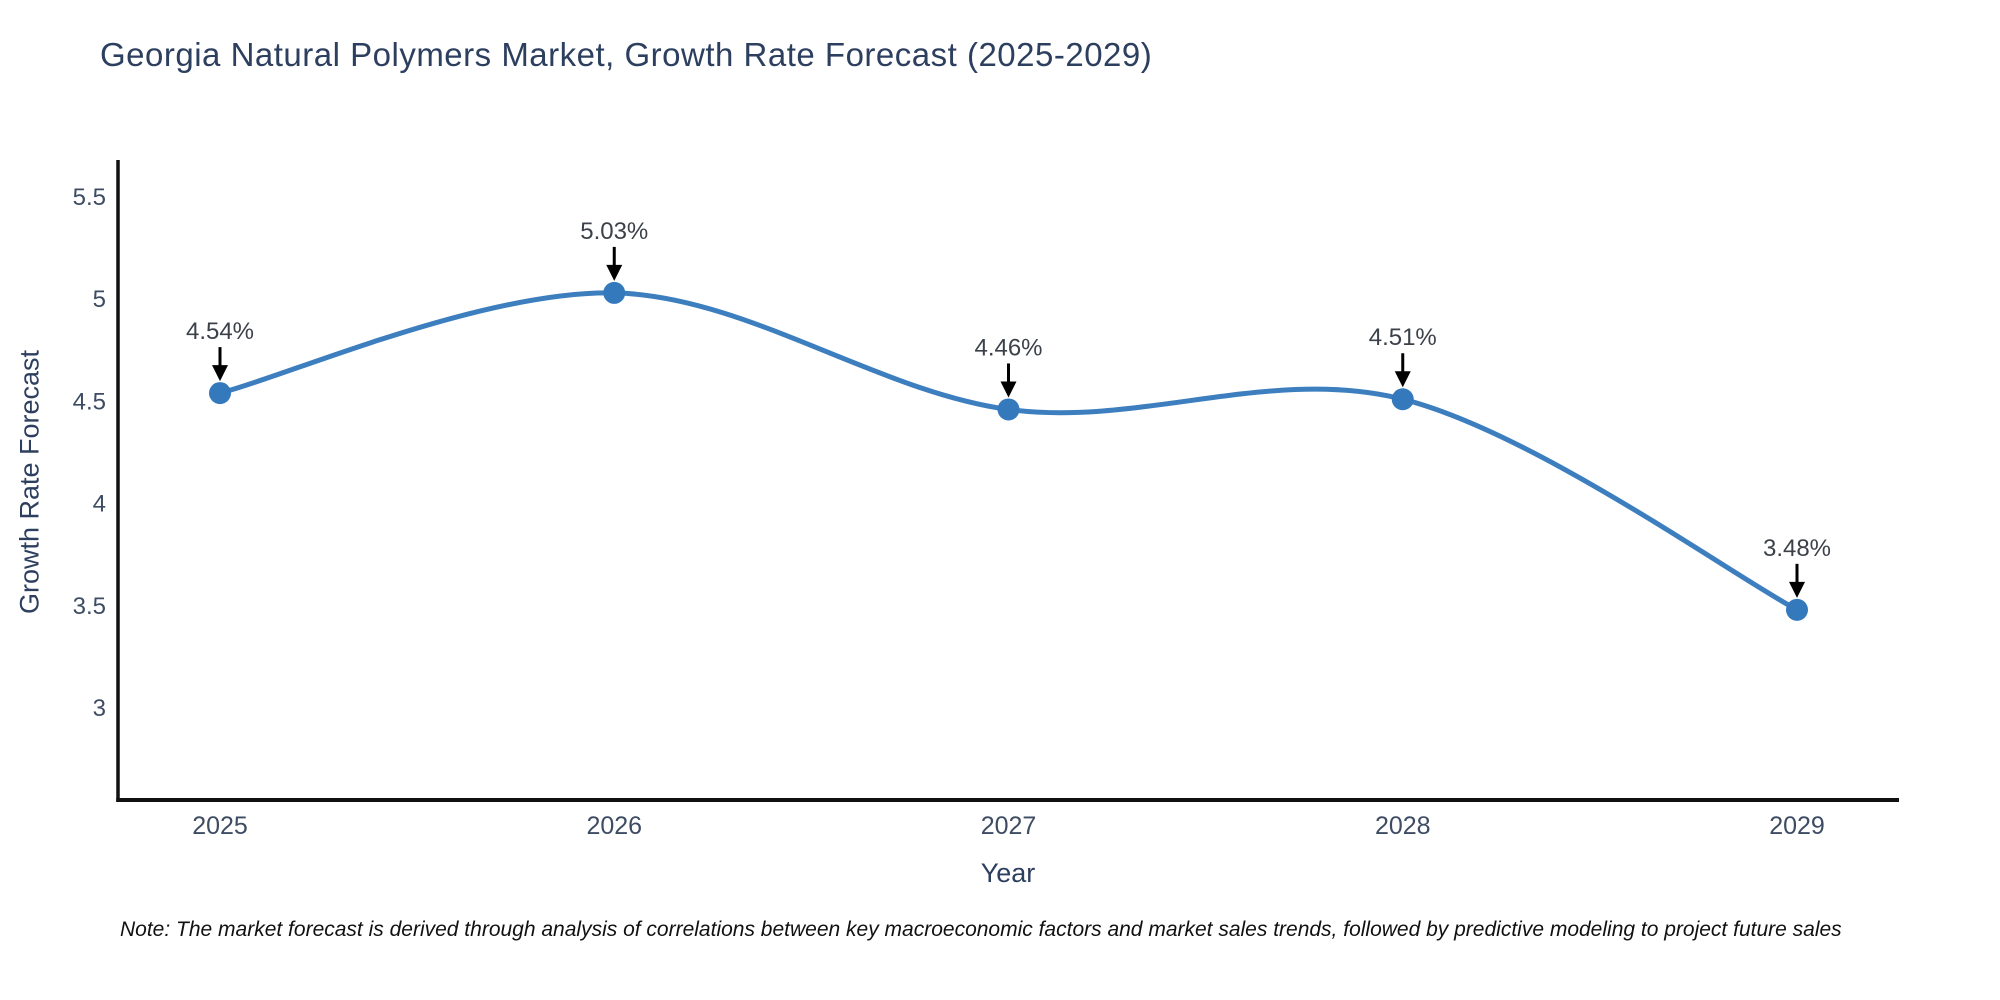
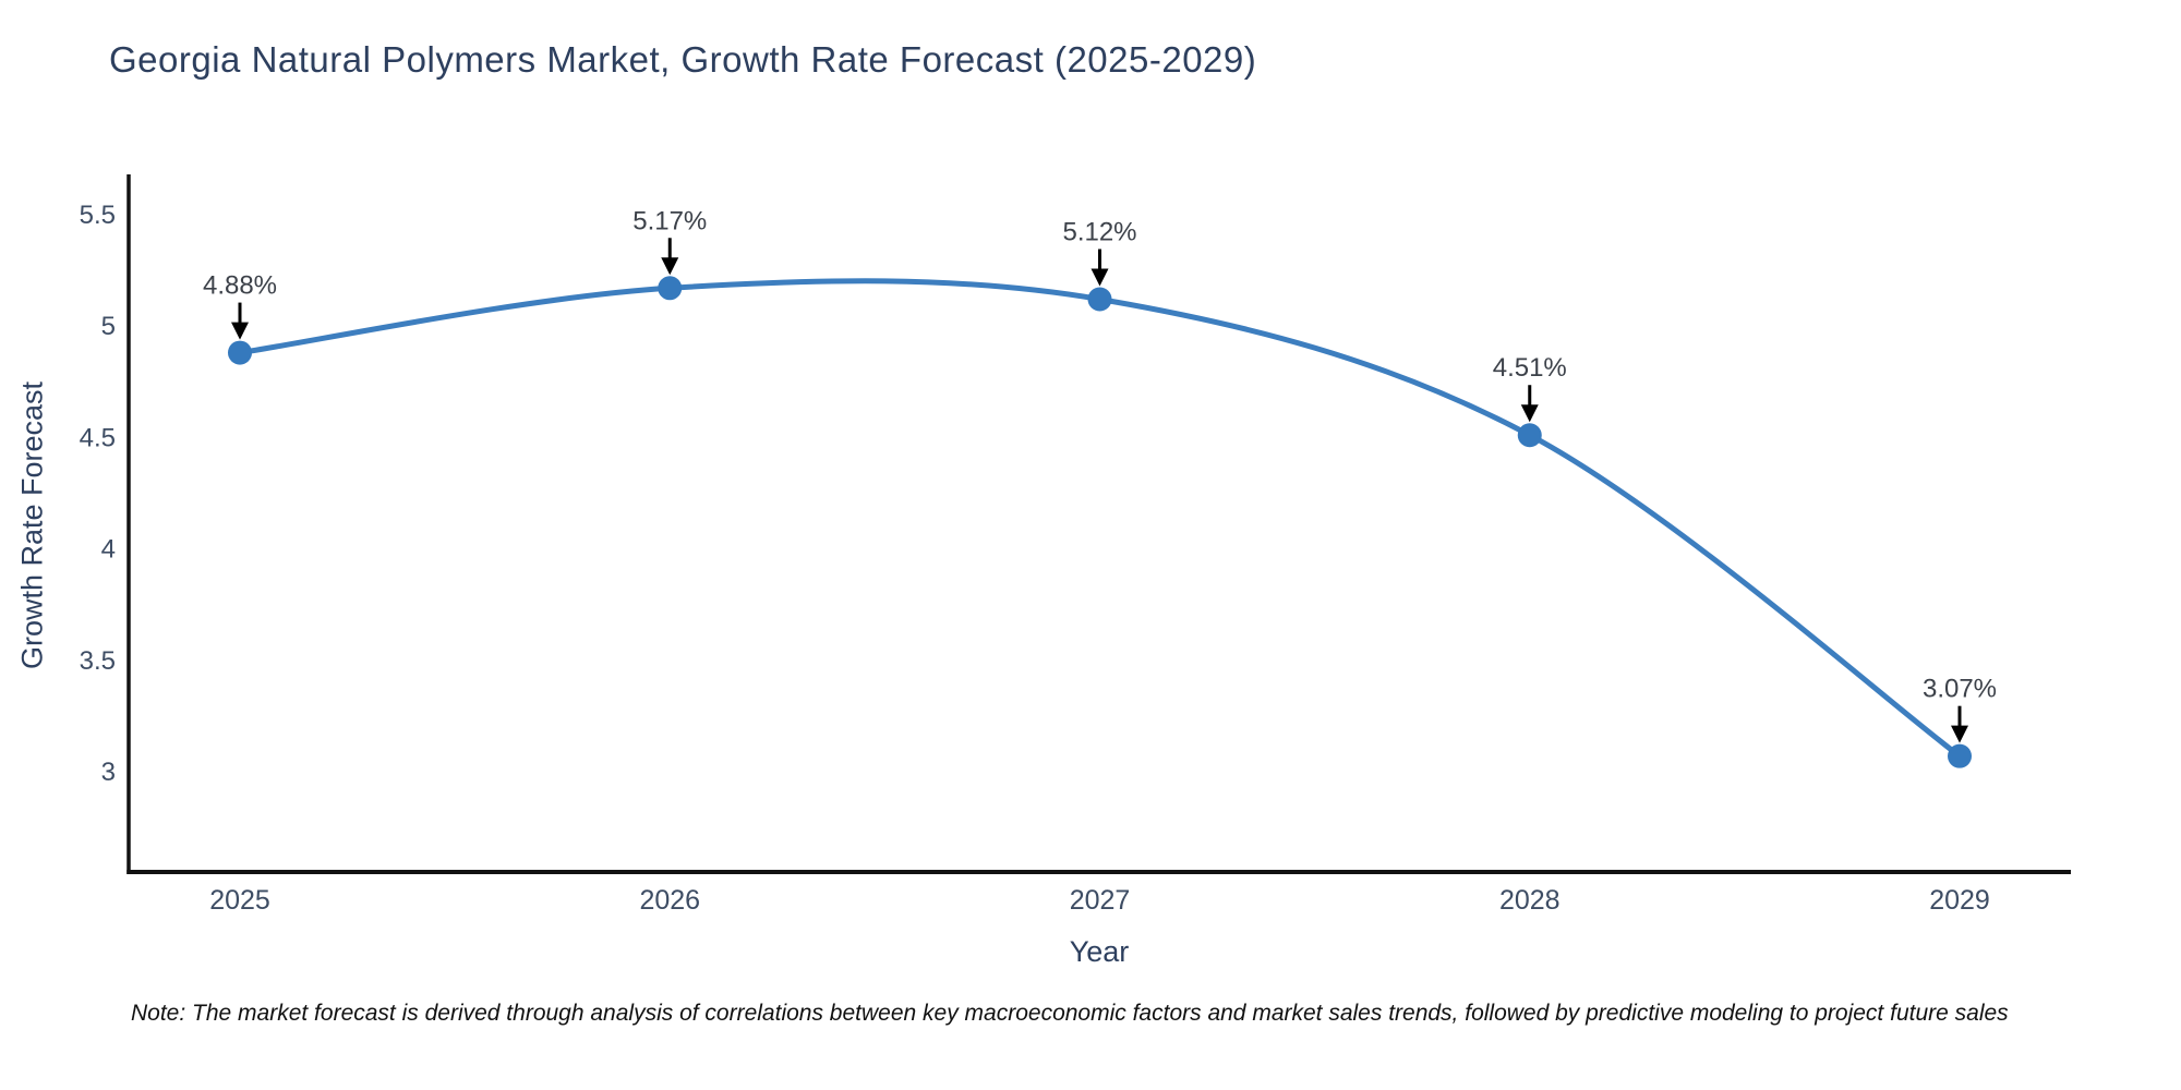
2025: 4.54% -> 4.88%
2026: 5.03% -> 5.17%
2027: 4.46% -> 5.12%
2029: 3.48% -> 3.07%
